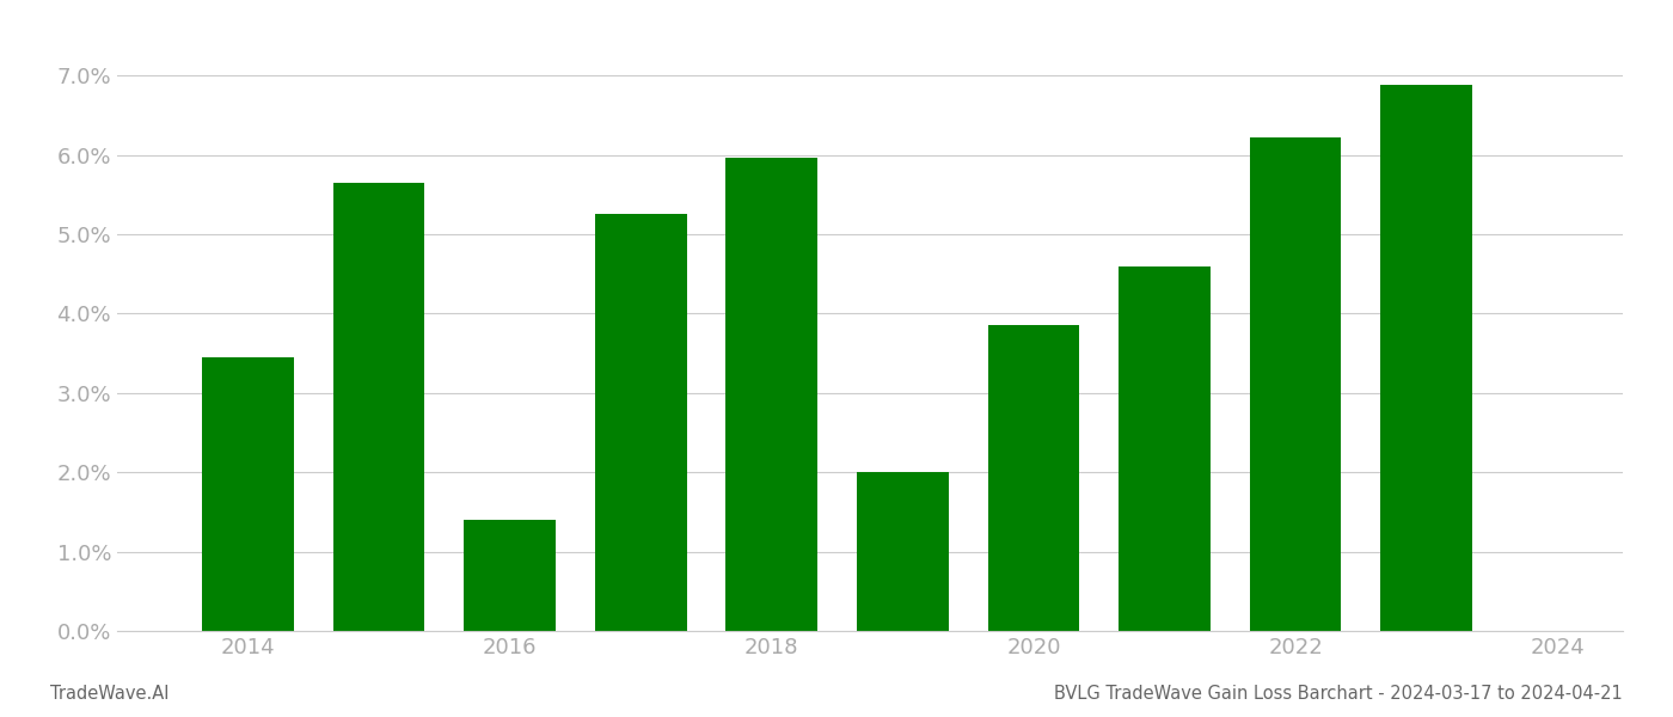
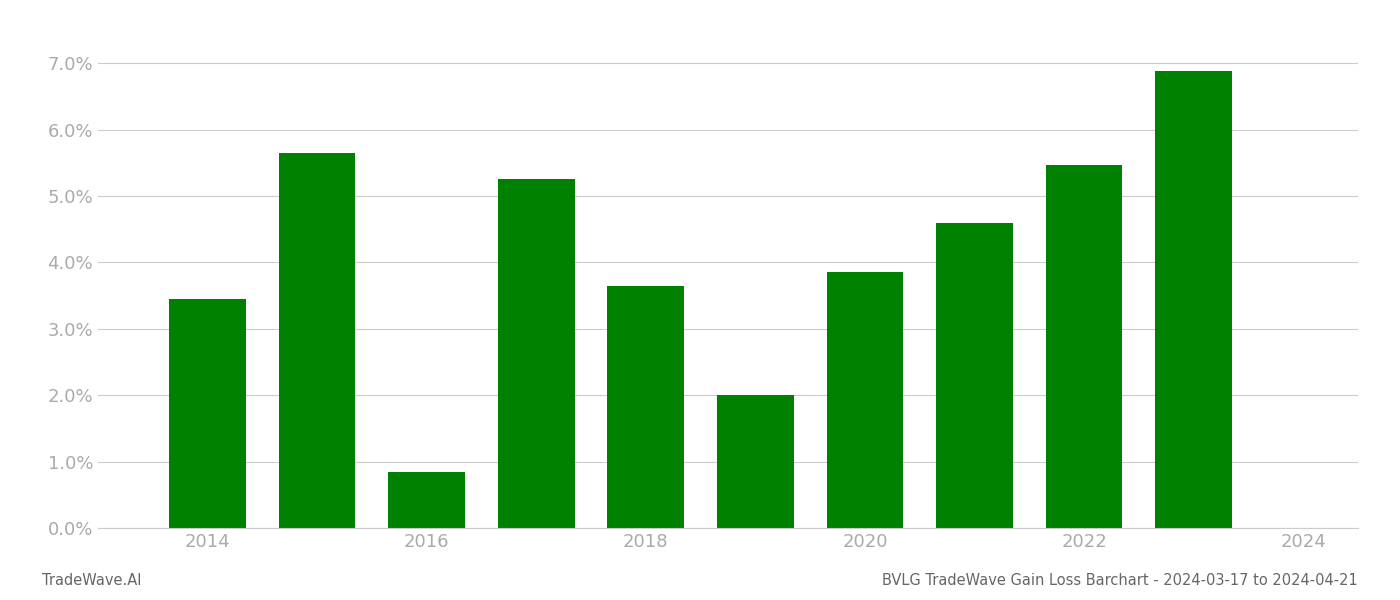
2016: 1.40% -> 0.85%
2018: 5.96% -> 3.65%
2022: 6.22% -> 5.47%
